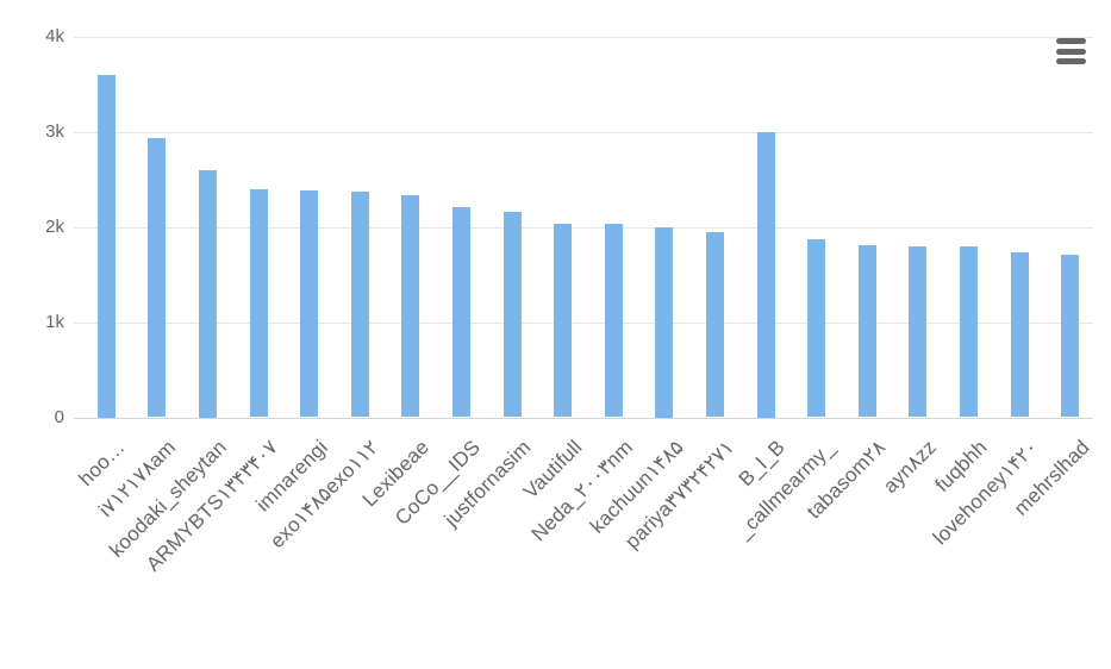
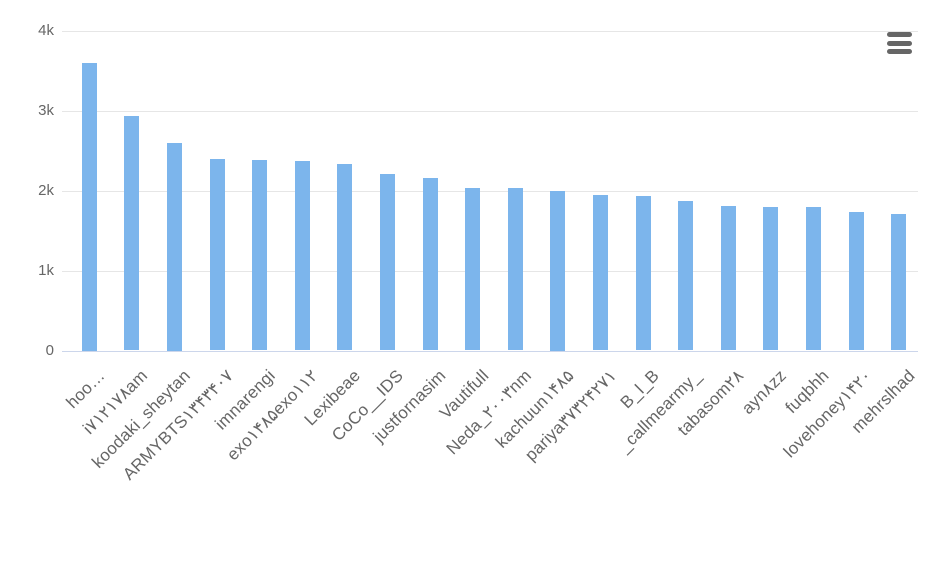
B_l_B: 3.0k -> 1.9k
